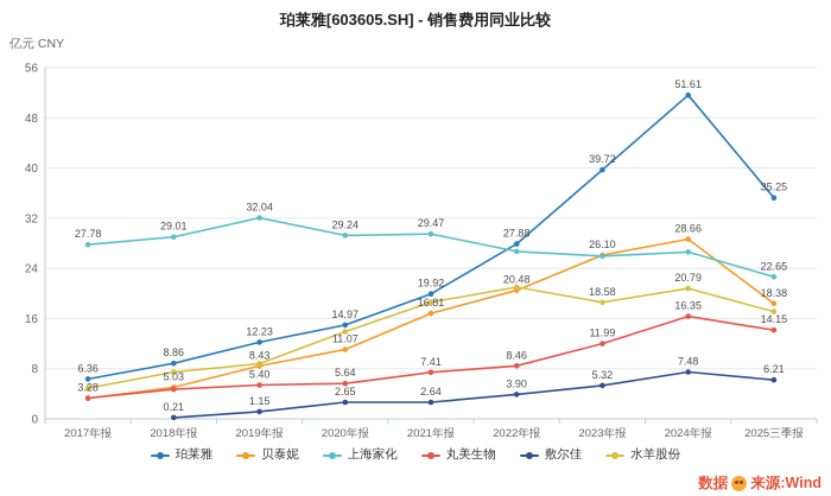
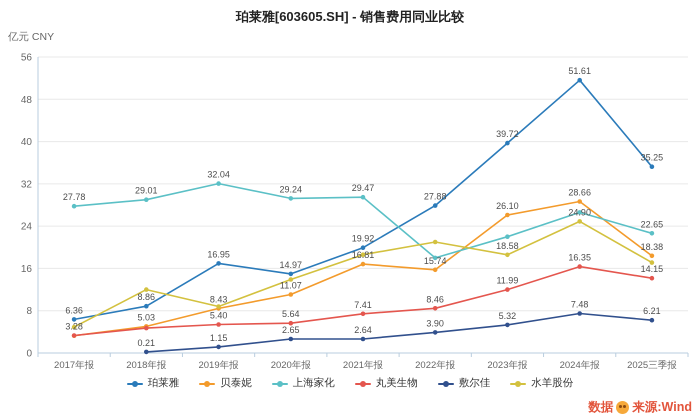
水羊股份/2018年报: 7 -> 12
珀莱雅/2019年报: 12.23 -> 16.95
贝泰妮/2022年报: 20.48 -> 15.74
上海家化/2022年报: 27 -> 18
上海家化/2023年报: 26 -> 22
水羊股份/2024年报: 20.79 -> 24.90
